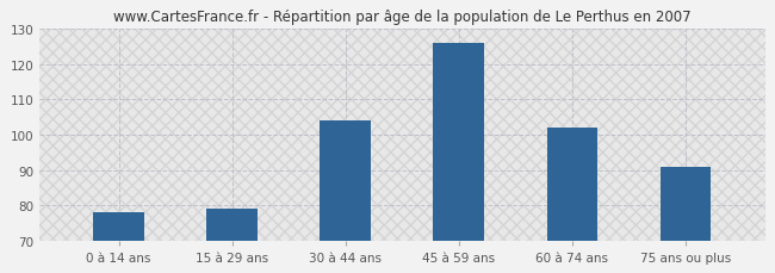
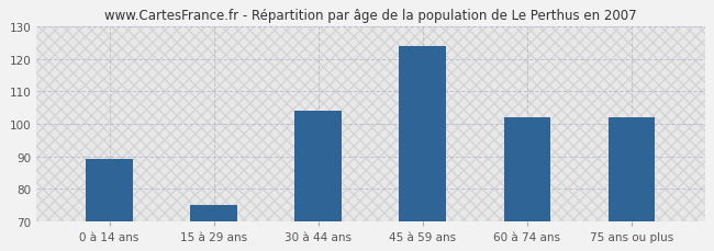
0 à 14 ans: 78 -> 89
15 à 29 ans: 79 -> 75
45 à 59 ans: 126 -> 124
75 ans ou plus: 91 -> 102
